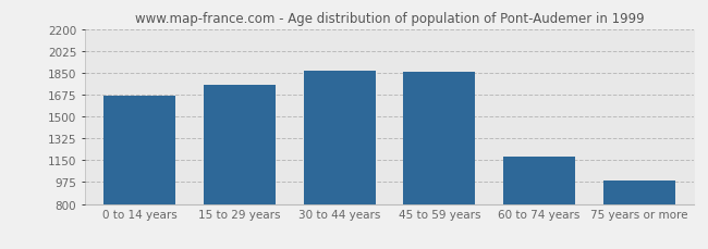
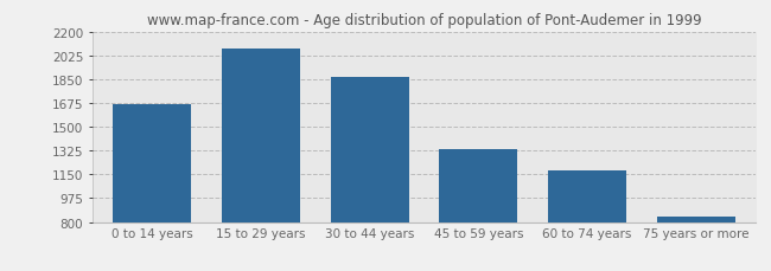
15 to 29 years: 1750 -> 2080
45 to 59 years: 1860 -> 1340
75 years or more: 990 -> 840
